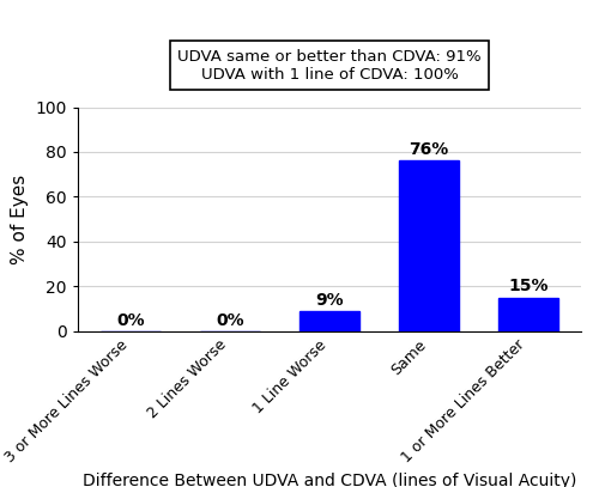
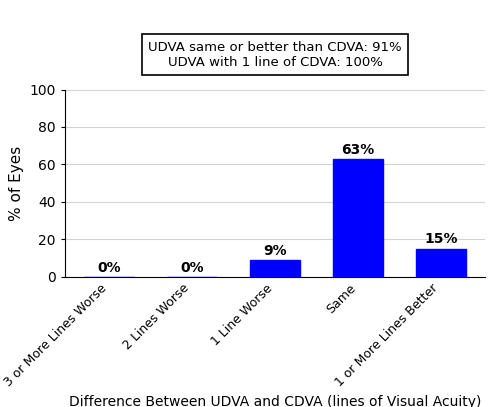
Same: 76% -> 63%
